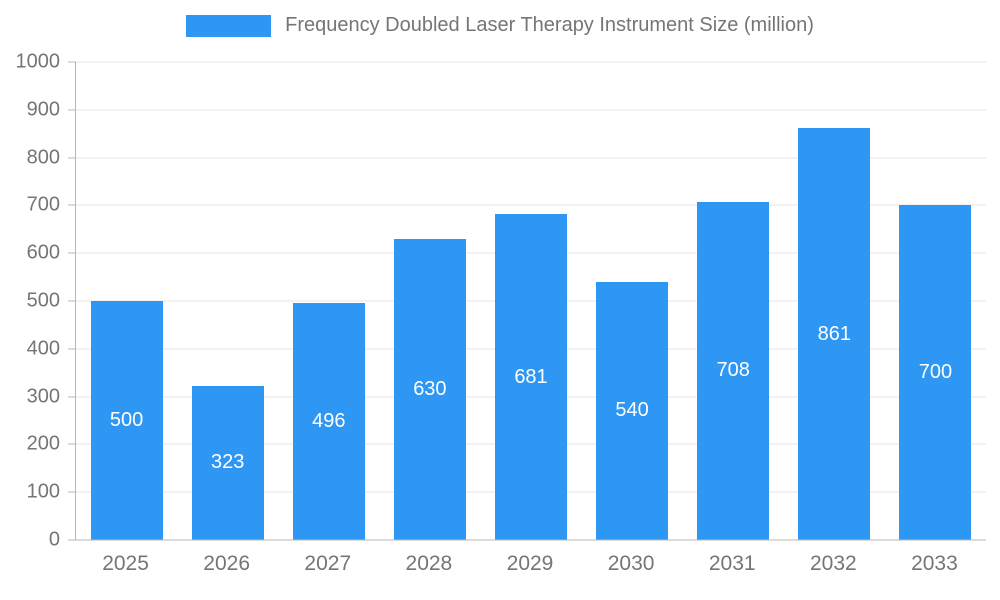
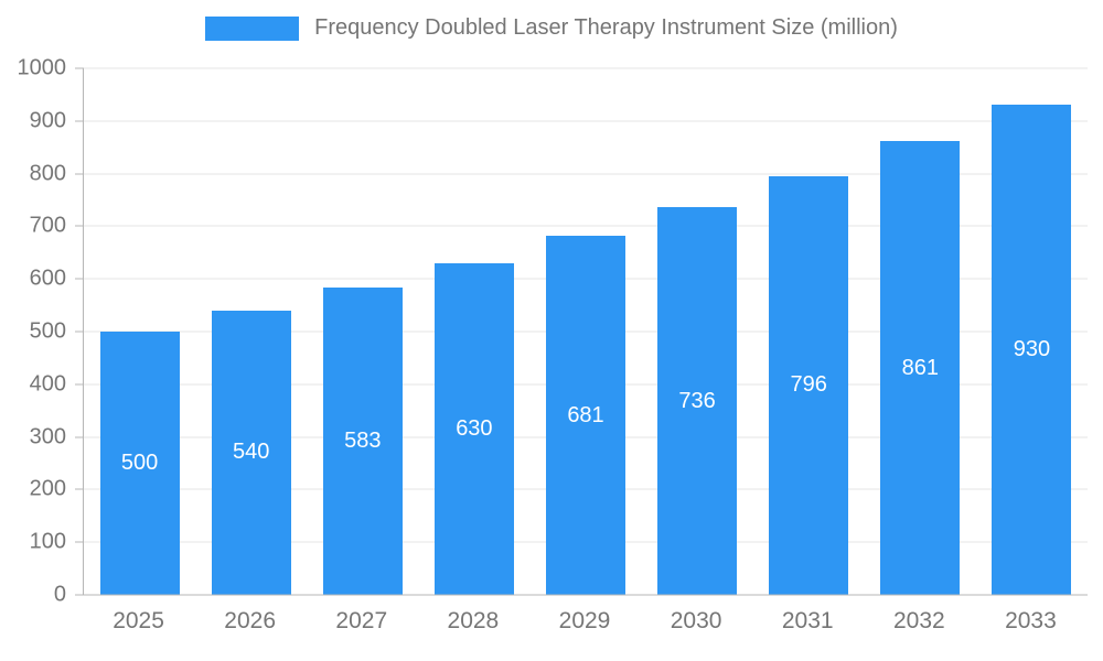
2026: 323 -> 540
2027: 496 -> 583
2030: 540 -> 736
2031: 708 -> 796
2033: 700 -> 930
